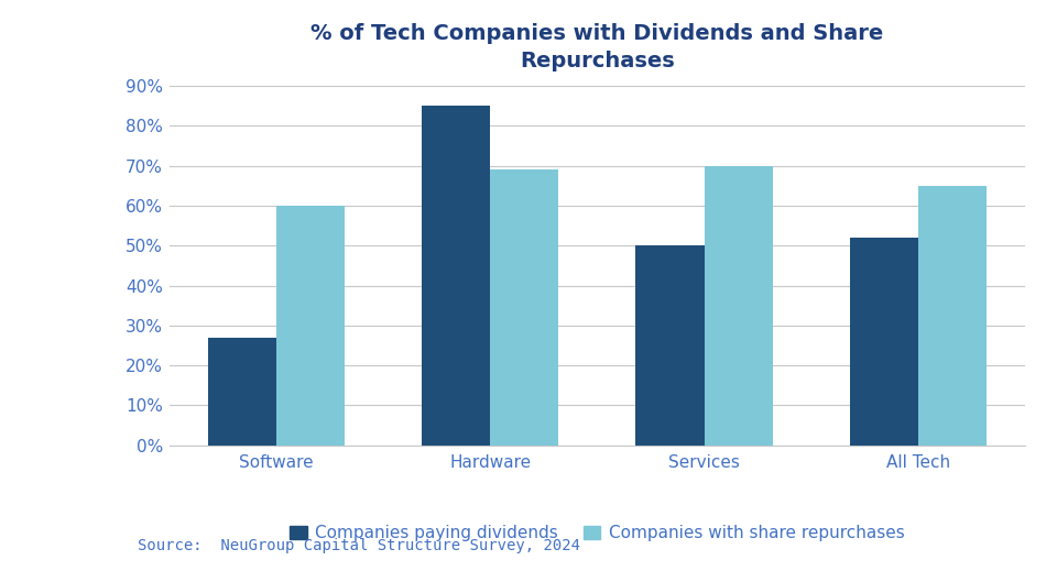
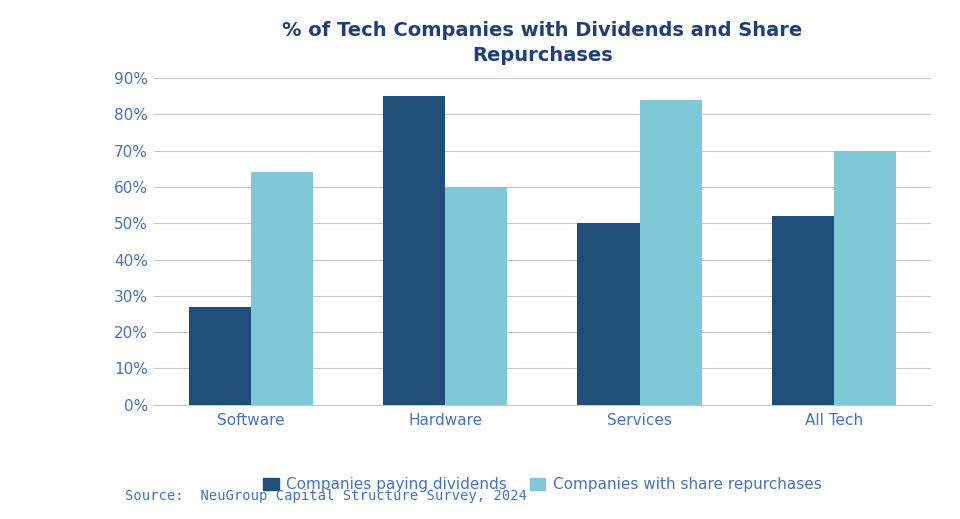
Companies with share repurchases/Software: 60% -> 64%
Companies with share repurchases/Hardware: 69% -> 60%
Companies with share repurchases/Services: 70% -> 84%
Companies with share repurchases/All Tech: 65% -> 70%
